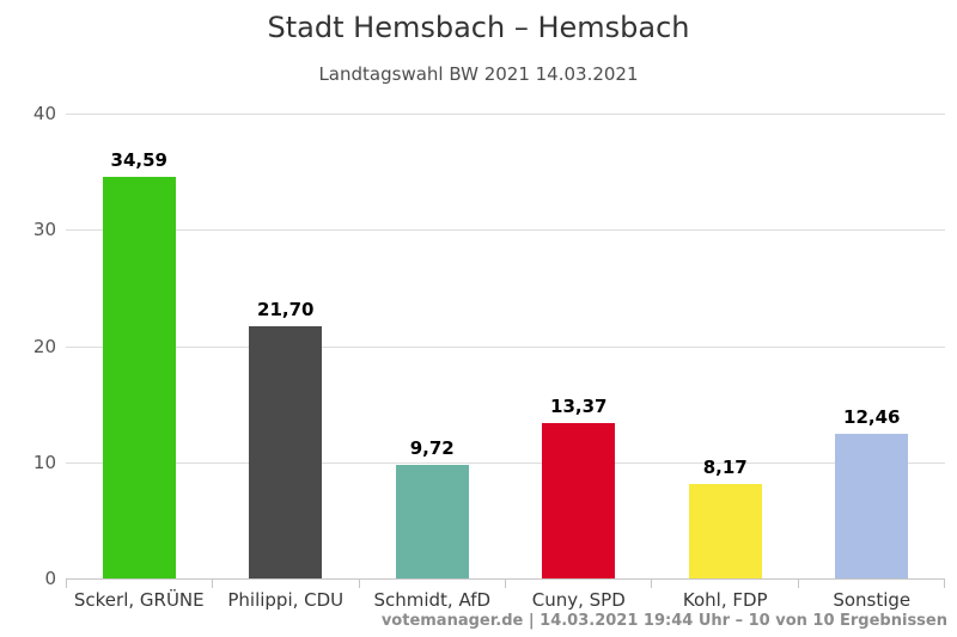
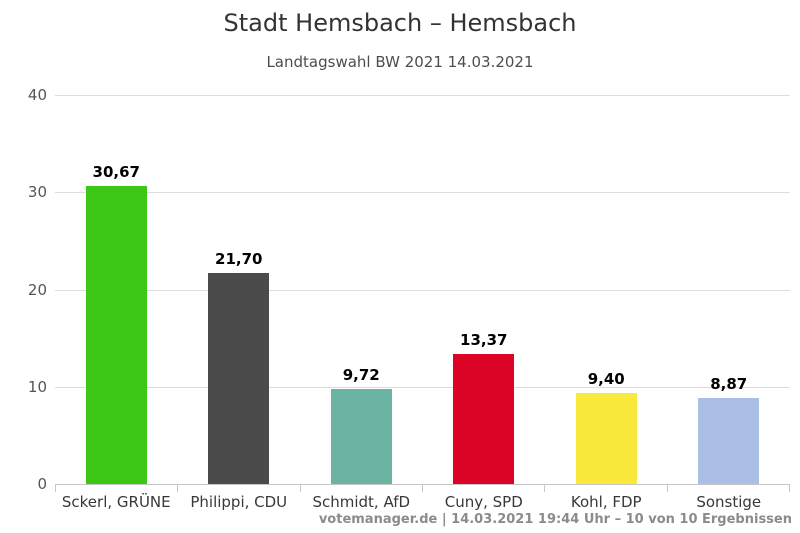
Sckerl, GRÜNE: 34,59 -> 30,67
Kohl, FDP: 8,17 -> 9,40
Sonstige: 12,46 -> 8,87
